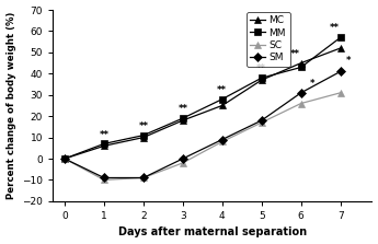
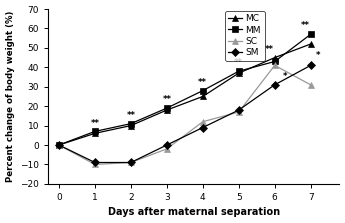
SC/4: 8 -> 12
SC/6: 26 -> 41
